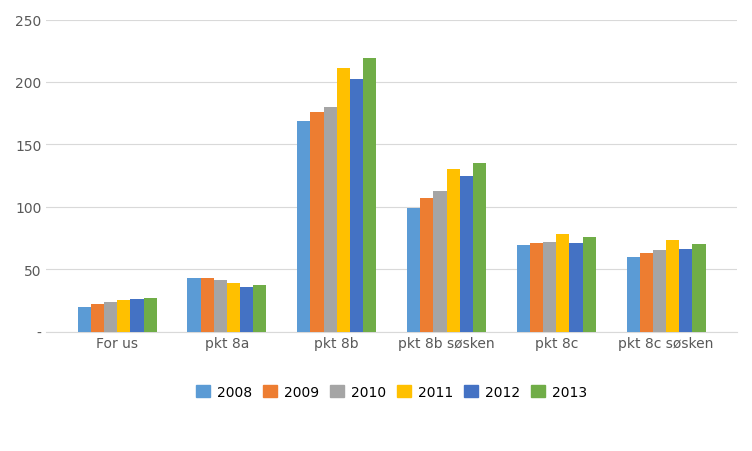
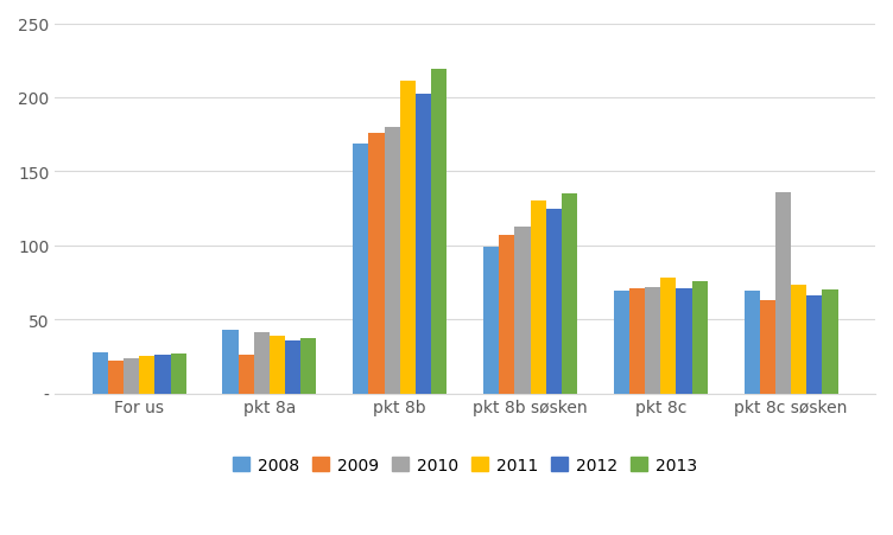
2008/For us: 20 -> 28
2009/pkt 8a: 43 -> 26
2008/pkt 8c søsken: 60 -> 69
2010/pkt 8c søsken: 65 -> 136
